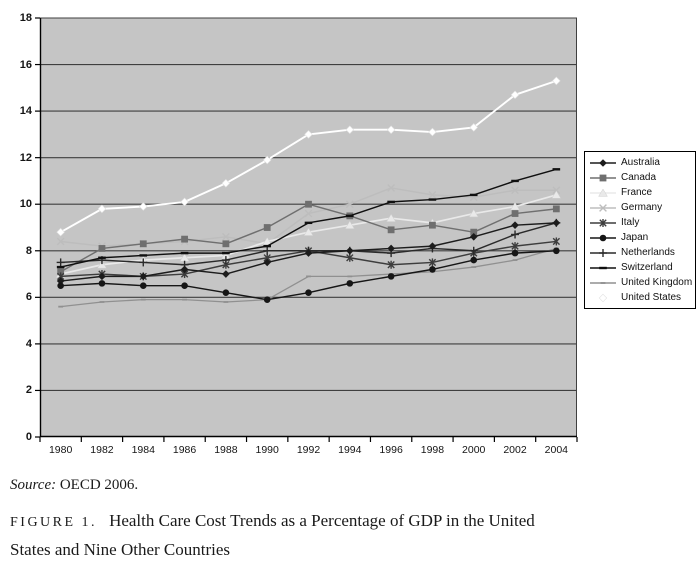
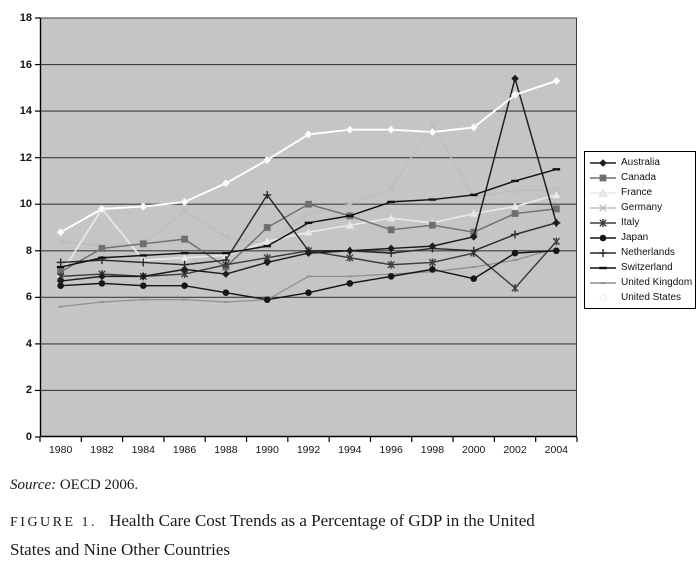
France/1982: 7.4 -> 9.8
Germany/1986: 8.4 -> 9.7
Canada/1988: 8.3 -> 7.3
Netherlands/1990: 8.0 -> 10.4
Germany/1998: 10.4 -> 13.4
Japan/2000: 7.6 -> 6.8
Australia/2002: 9.1 -> 15.4
Italy/2002: 8.2 -> 6.4
